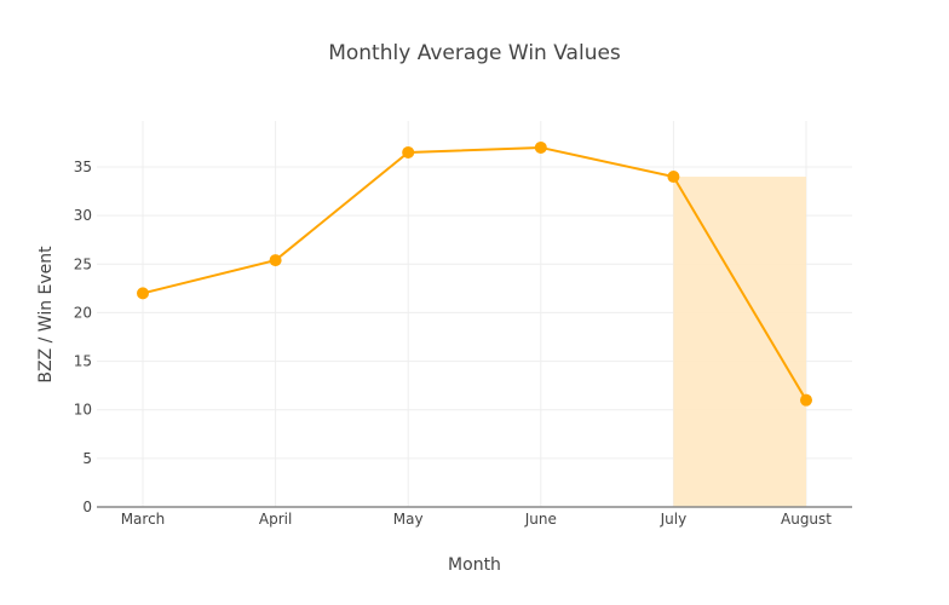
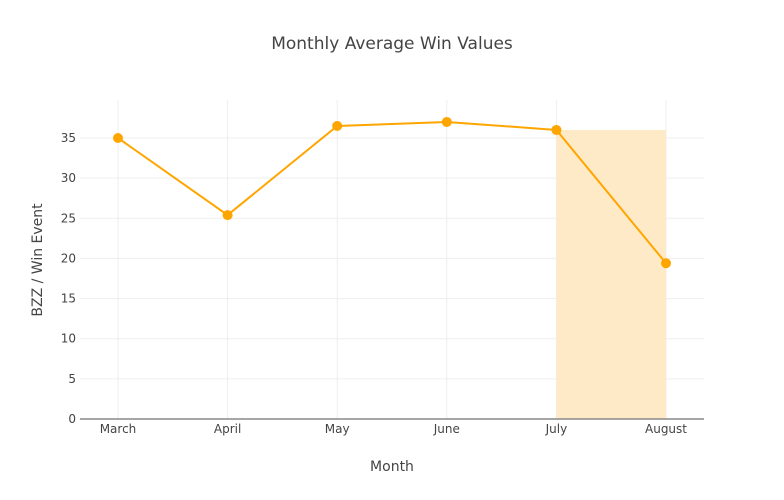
March: 22 -> 35
July: 34 -> 36
August: 11 -> 19
